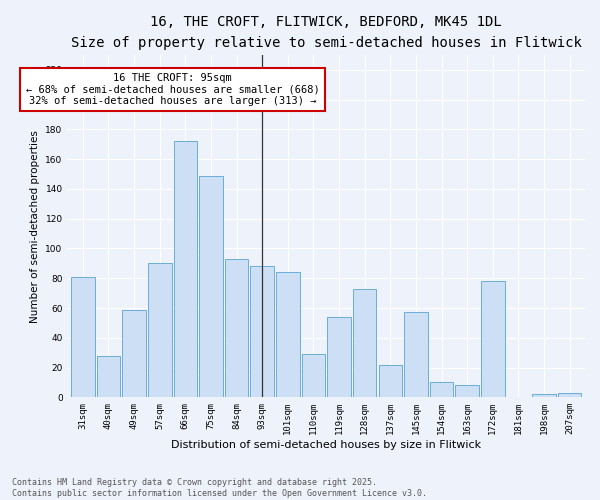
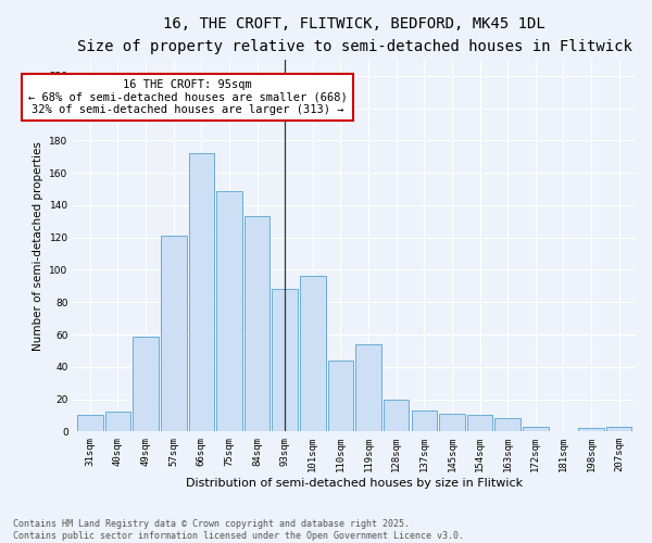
31sqm: 81 -> 10
40sqm: 28 -> 12
57sqm: 90 -> 121
84sqm: 93 -> 133
101sqm: 84 -> 96
110sqm: 29 -> 44
128sqm: 73 -> 20
137sqm: 22 -> 13
145sqm: 57 -> 11
172sqm: 78 -> 3
